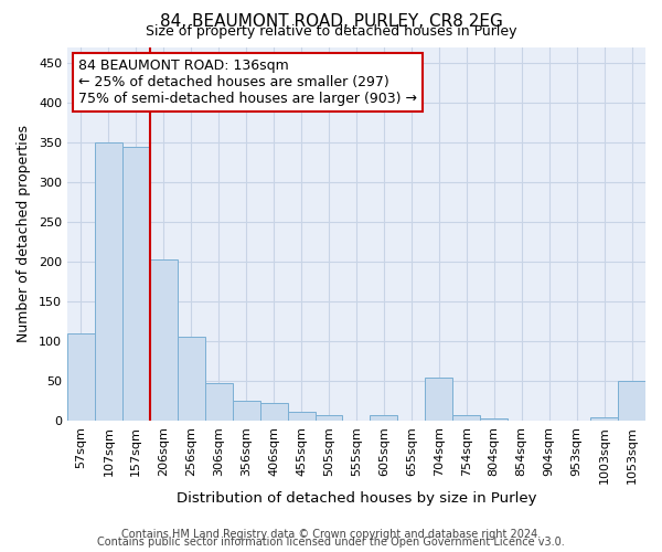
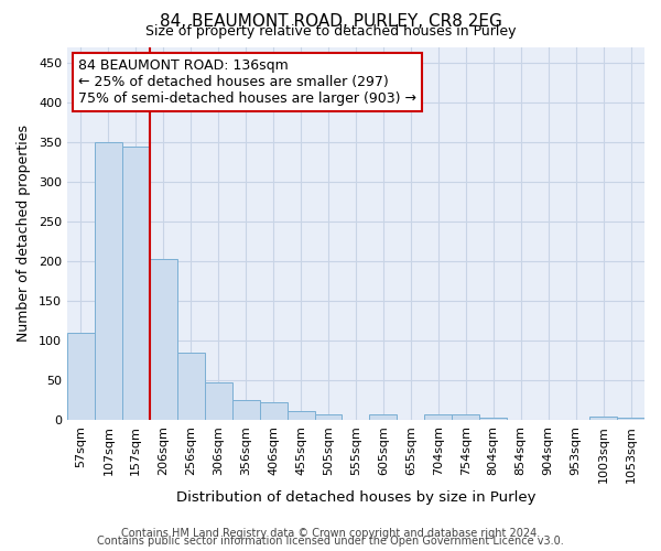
256sqm: 106 -> 85
704sqm: 54 -> 7
1053sqm: 50 -> 3
